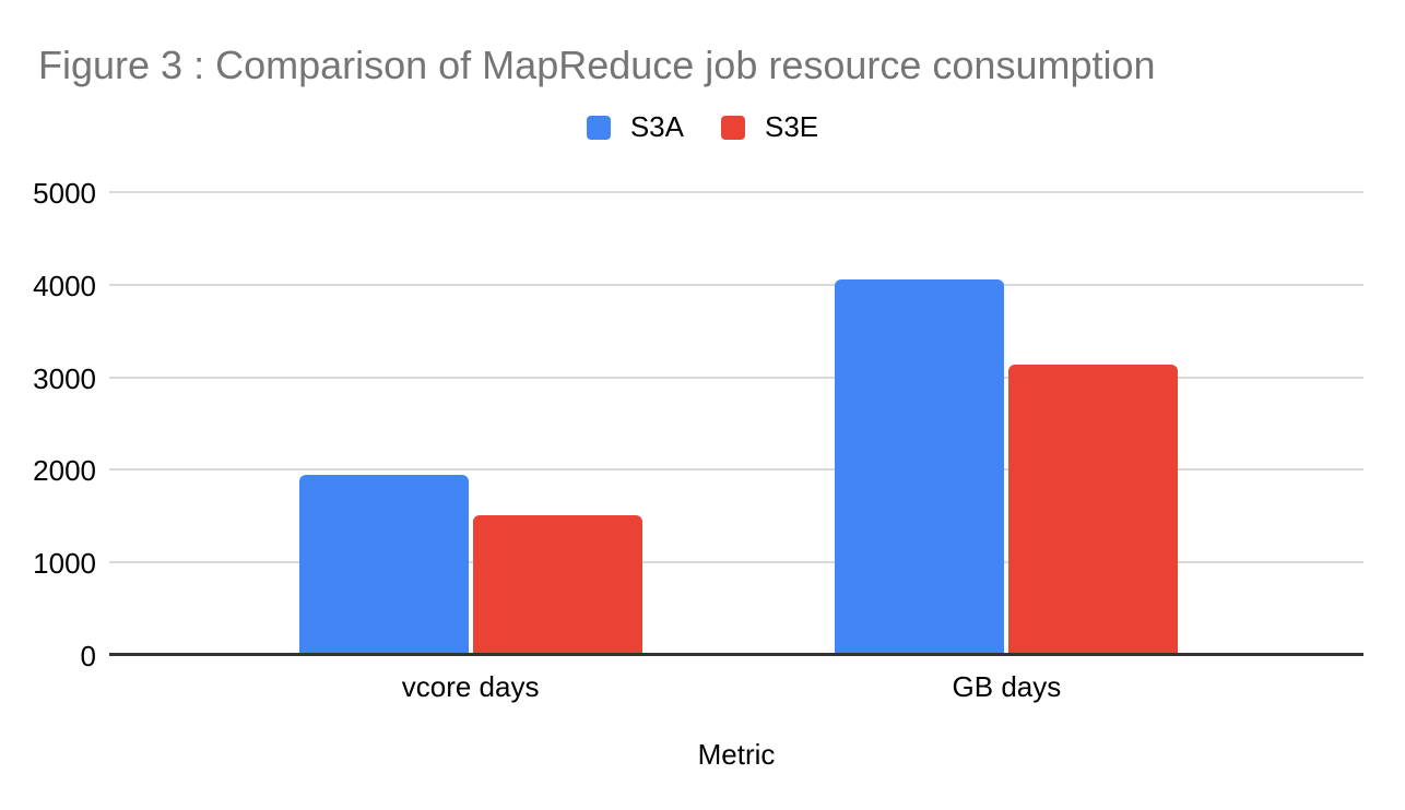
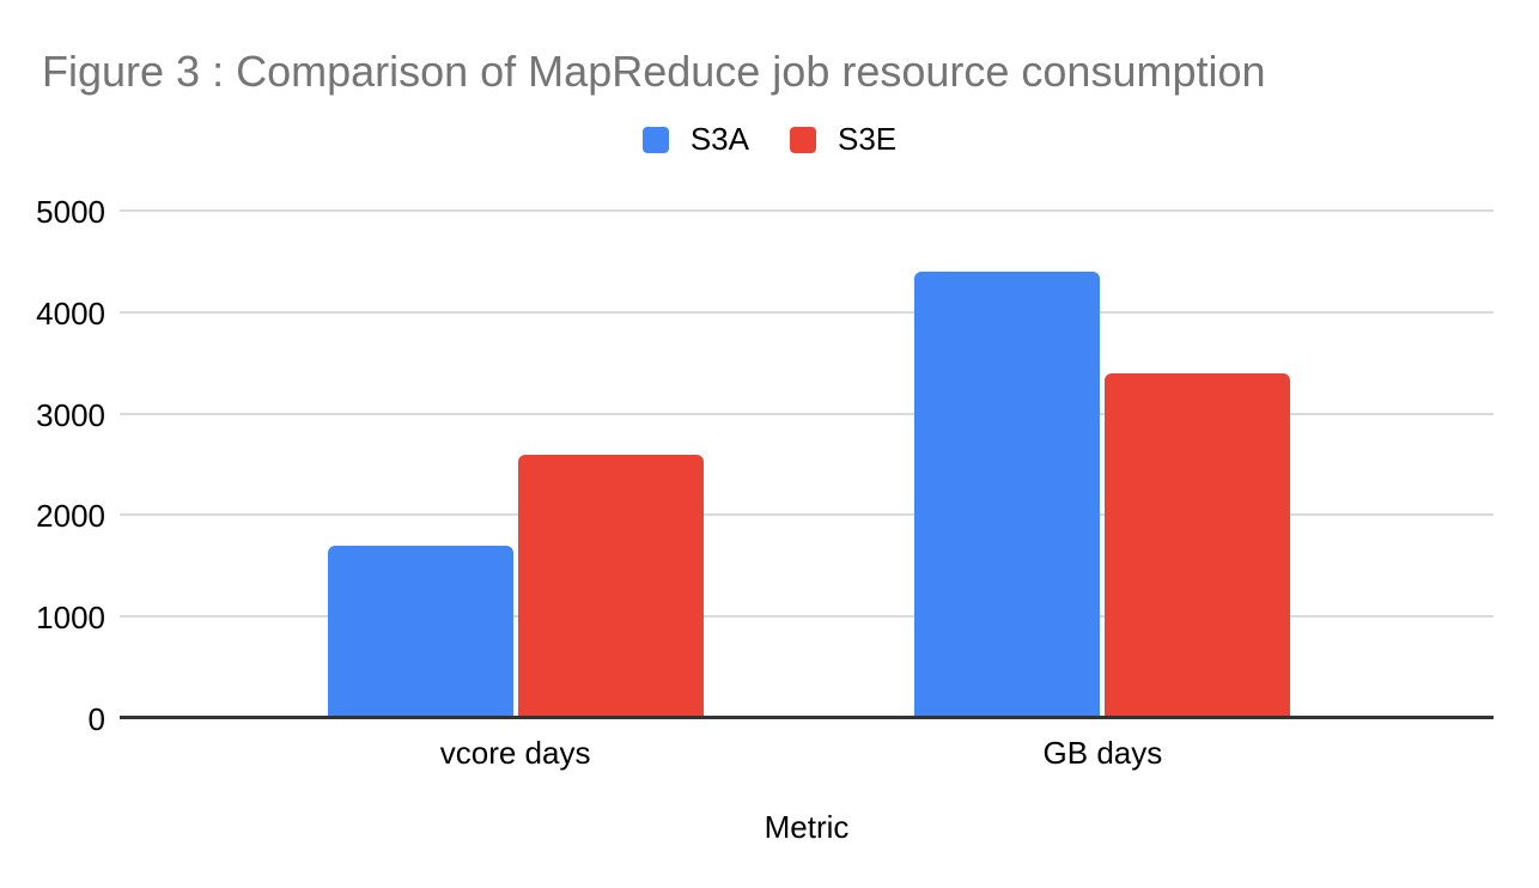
S3A/vcore days: 2000 -> 1700
S3E/vcore days: 1500 -> 2600
S3A/GB days: 4100 -> 4400
S3E/GB days: 3100 -> 3400
